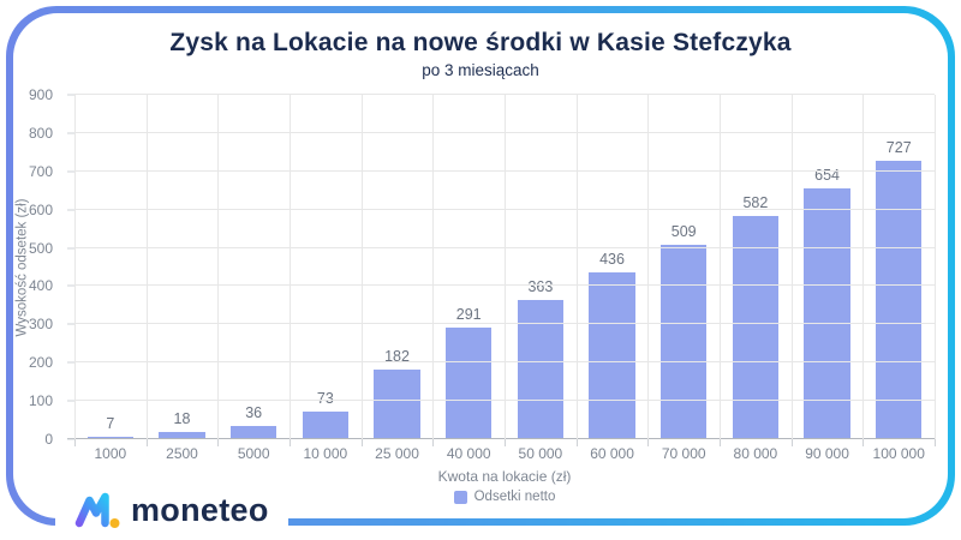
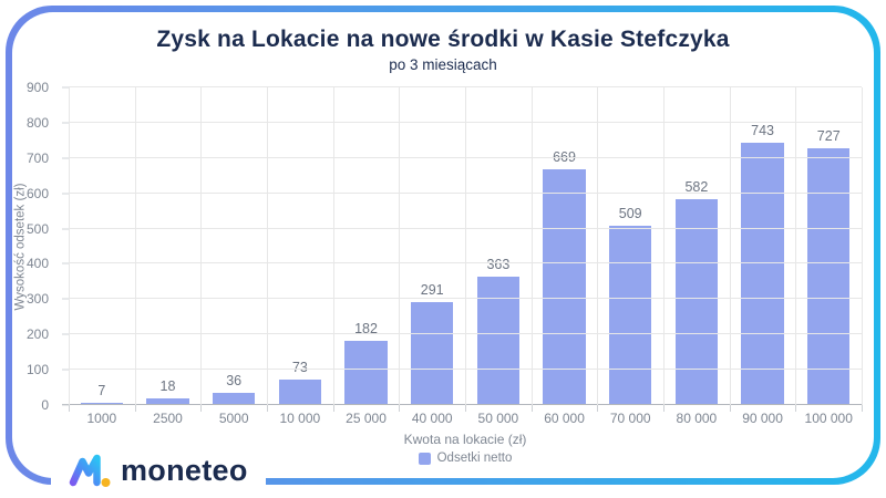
60 000: 436 -> 669
90 000: 654 -> 743
